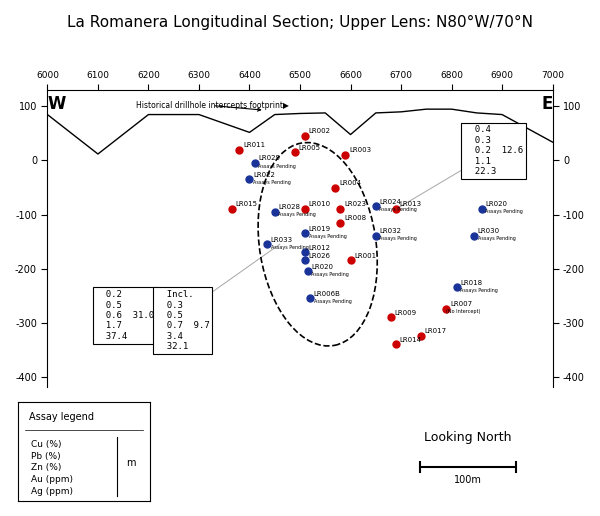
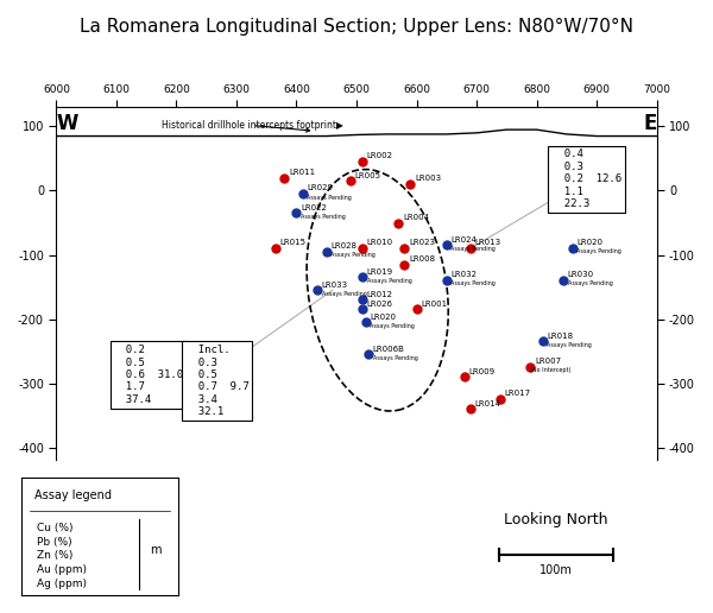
6100: 12 -> 85
6400: 52 -> 85
6600: 48 -> 88
7000: 34 -> 85
